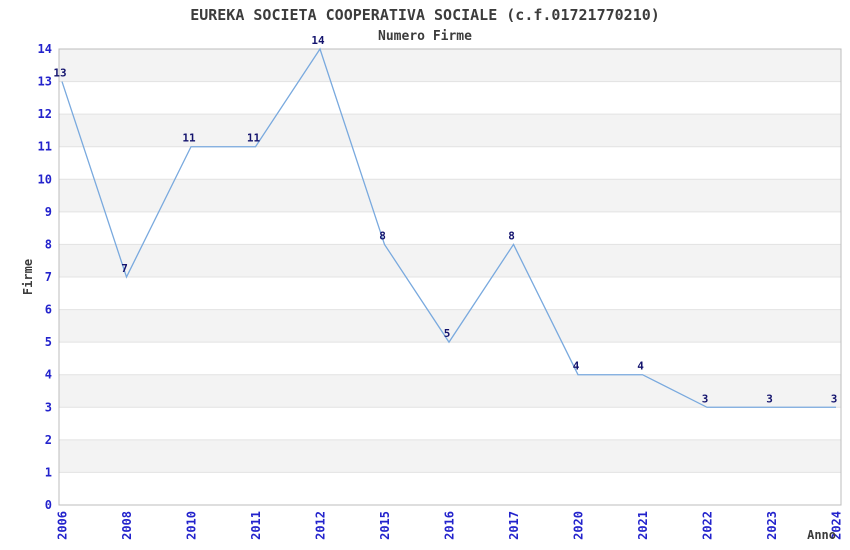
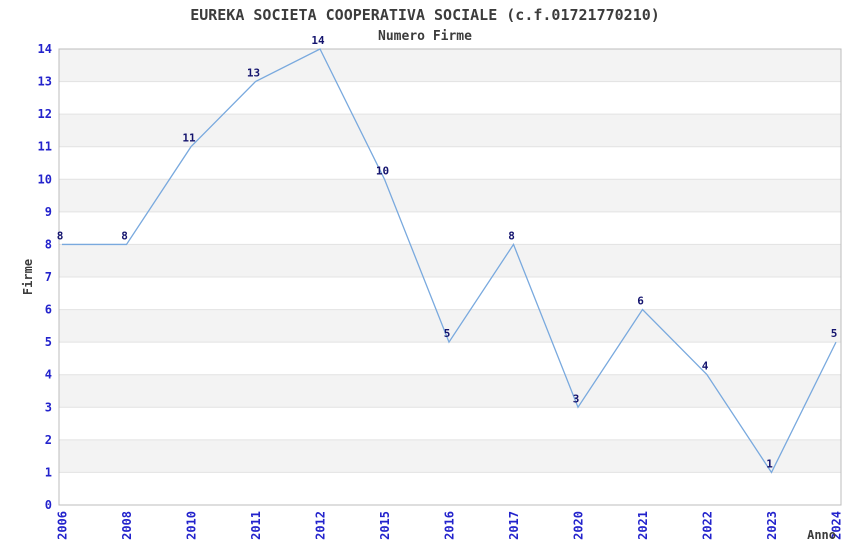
2006: 13 -> 8
2008: 7 -> 8
2011: 11 -> 13
2015: 8 -> 10
2020: 4 -> 3
2021: 4 -> 6
2022: 3 -> 4
2023: 3 -> 1
2024: 3 -> 5
